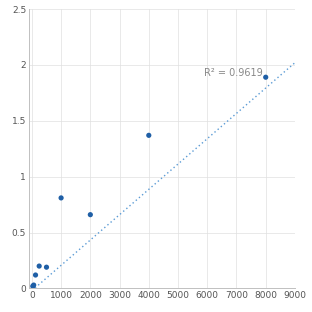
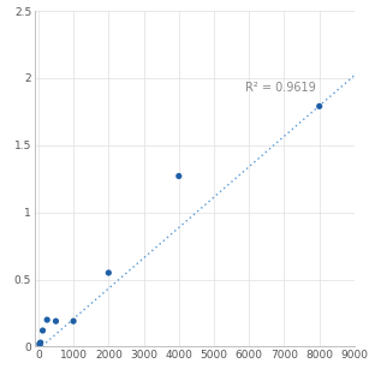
1000: 0.81 -> 0.19
2000: 0.66 -> 0.55
4000: 1.37 -> 1.27
8000: 1.89 -> 1.79
